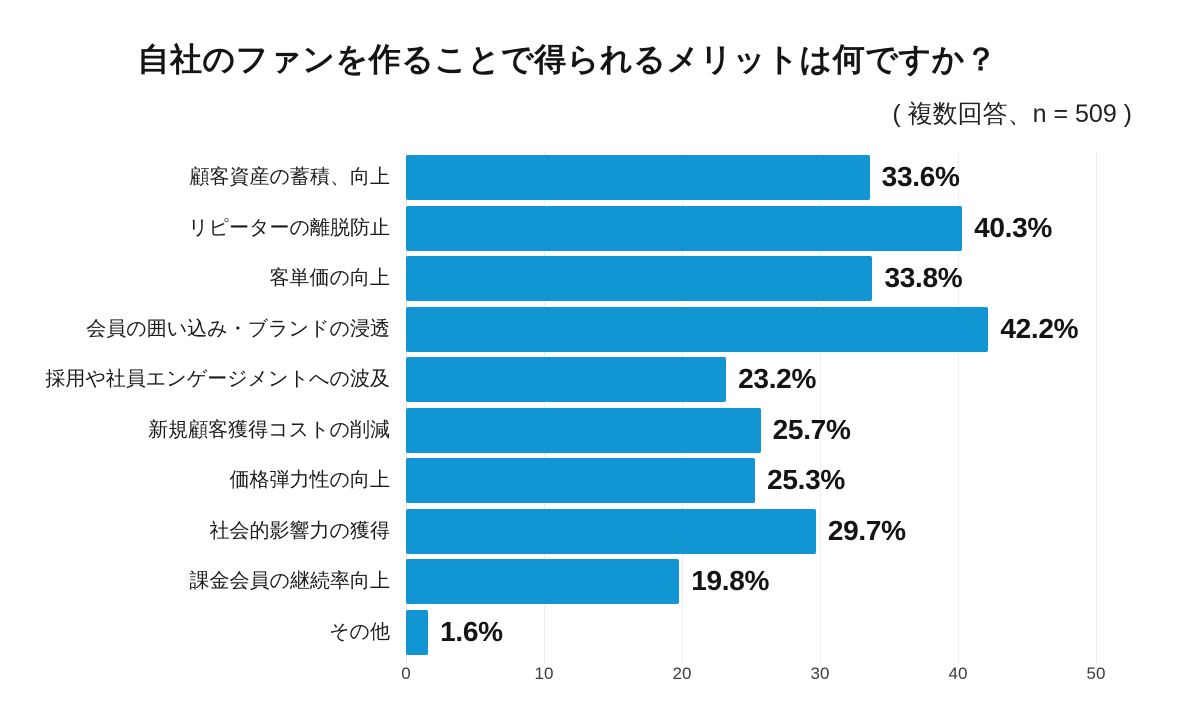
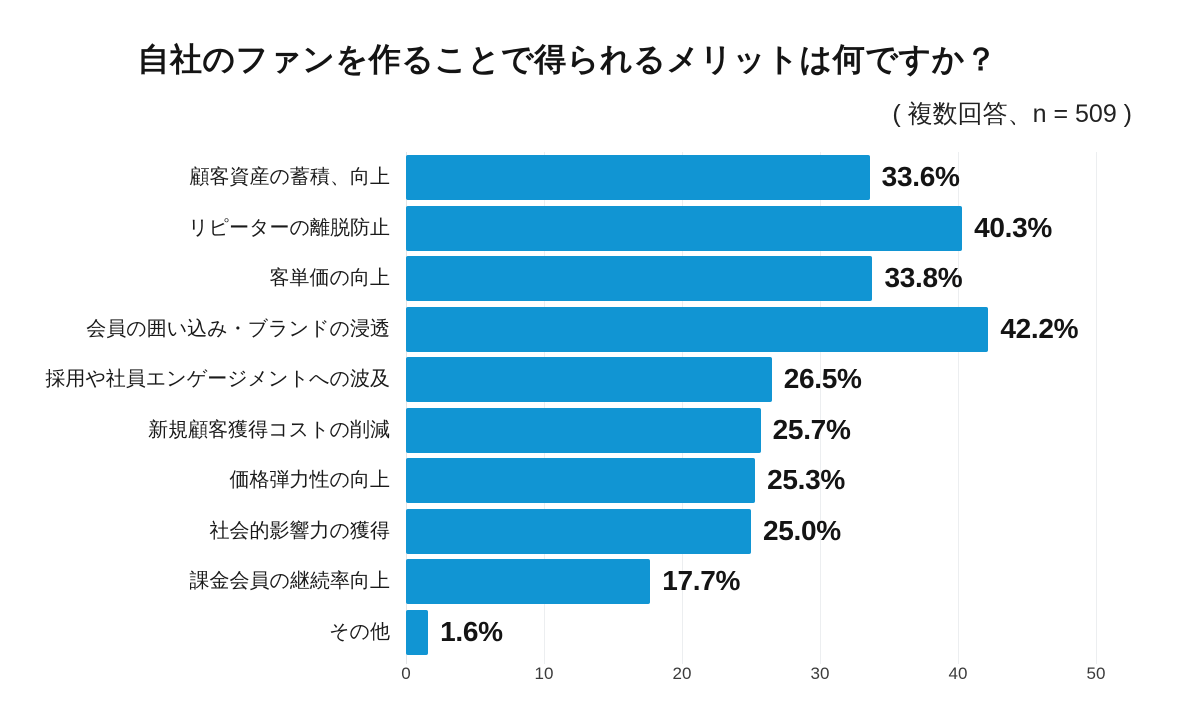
採用や社員エンゲージメントへの波及: 23.2% -> 26.5%
社会的影響力の獲得: 29.7% -> 25.0%
課金会員の継続率向上: 19.8% -> 17.7%
